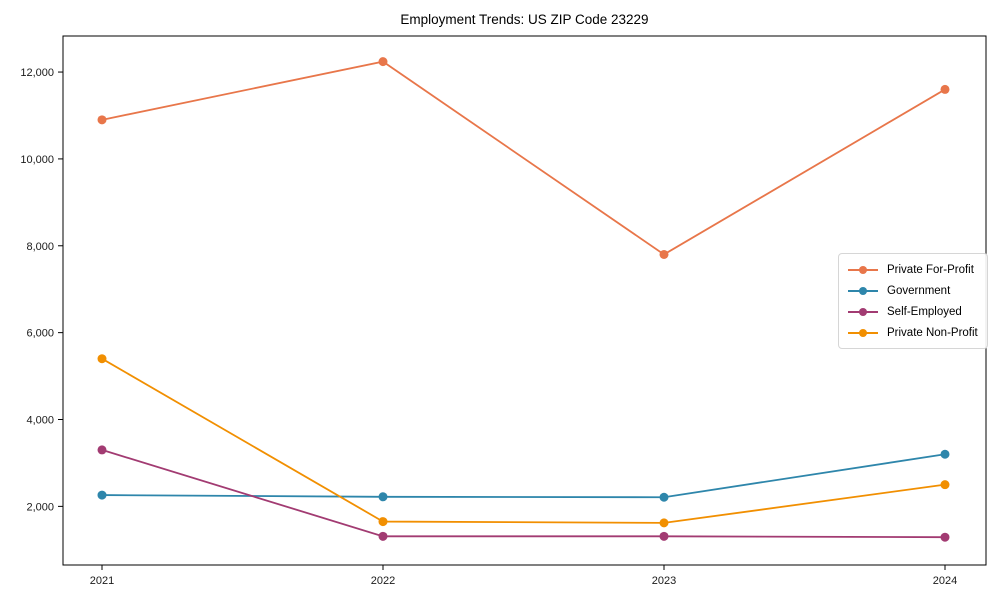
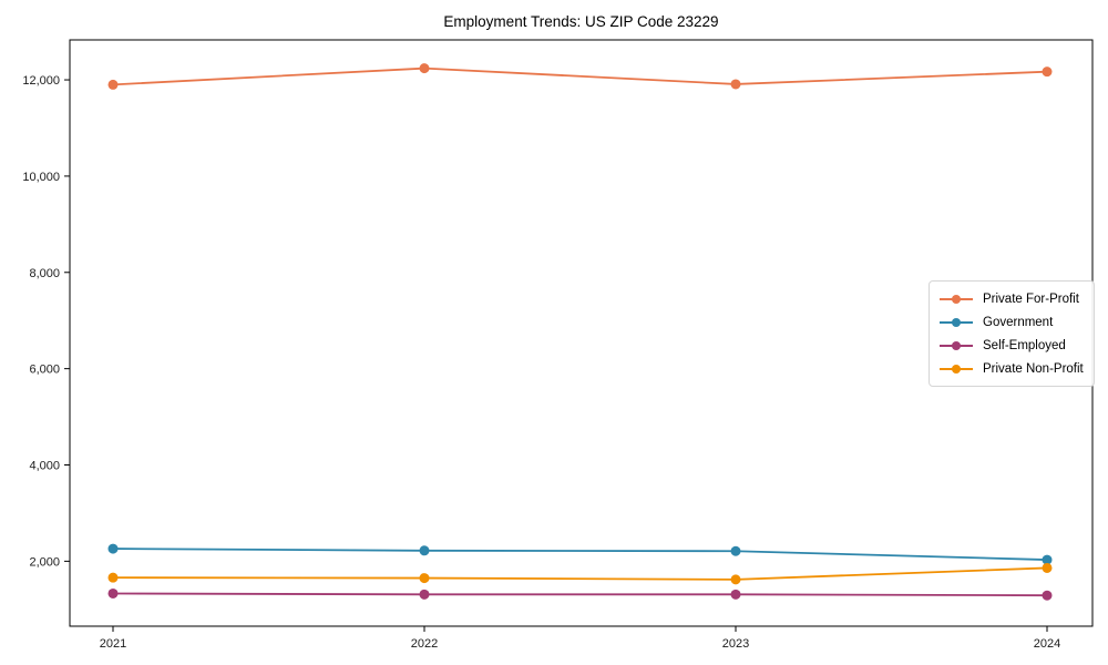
Private For-Profit/2021: 10900 -> 11900
Self-Employed/2021: 3300 -> 1300
Private Non-Profit/2021: 5400 -> 1700
Private For-Profit/2023: 7800 -> 11900
Private For-Profit/2024: 11600 -> 12200
Government/2024: 3200 -> 2000
Private Non-Profit/2024: 2500 -> 1900
